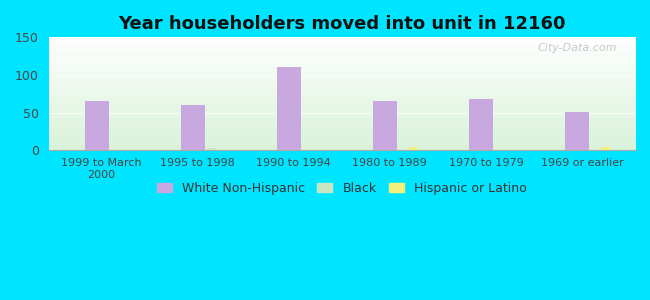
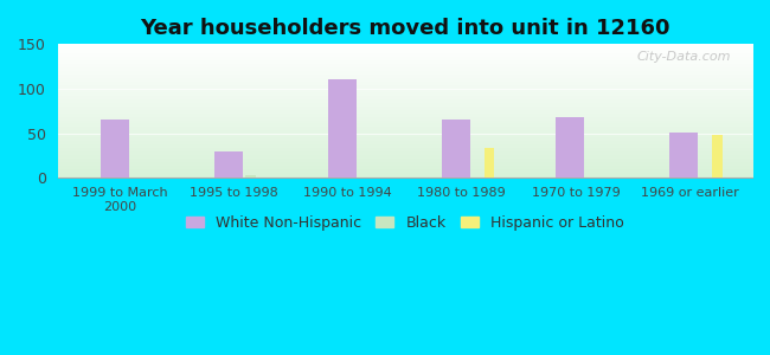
White Non-Hispanic/1995 to 1998: 60 -> 30
Hispanic or Latino/1980 to 1989: 4 -> 34
Hispanic or Latino/1969 or earlier: 4 -> 48
